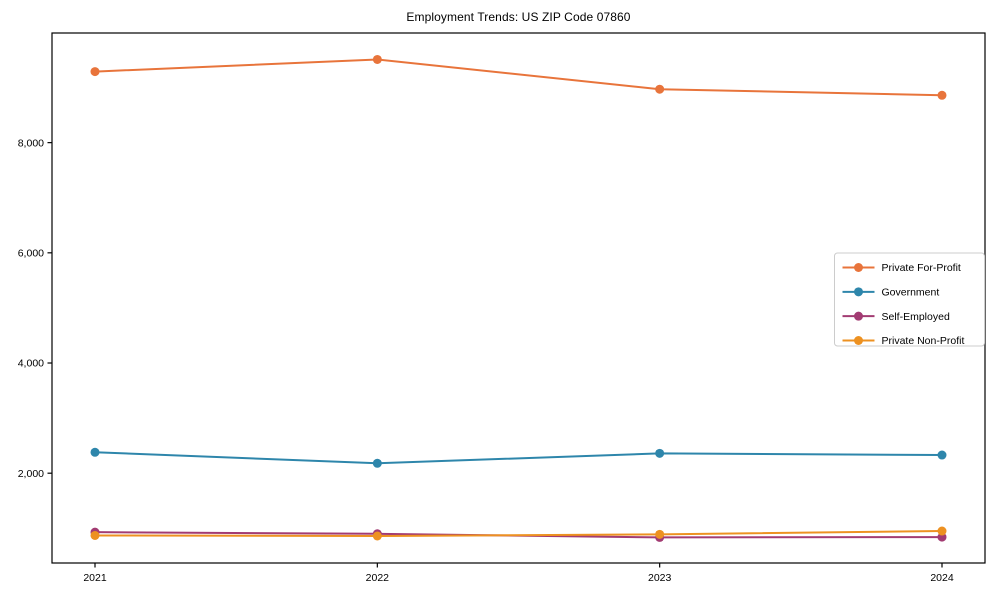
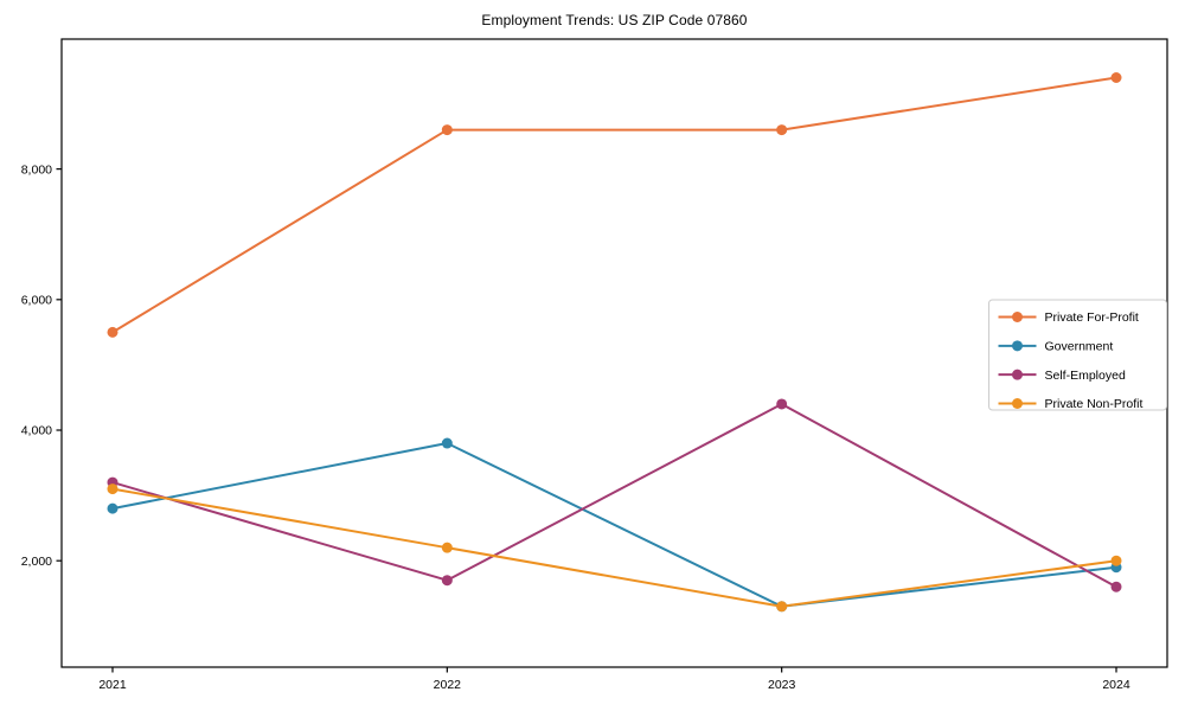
Private For-Profit/2021: 9300 -> 5500
Government/2021: 2400 -> 2800
Self-Employed/2021: 900 -> 3200
Private Non-Profit/2021: 900 -> 3100
Private For-Profit/2022: 9500 -> 8600
Government/2022: 2200 -> 3800
Self-Employed/2022: 900 -> 1700
Private Non-Profit/2022: 900 -> 2200
Private For-Profit/2023: 9000 -> 8600
Government/2023: 2400 -> 1300
Self-Employed/2023: 800 -> 4400
Private Non-Profit/2023: 900 -> 1300
Private For-Profit/2024: 8900 -> 9400
Government/2024: 2300 -> 1900
Self-Employed/2024: 800 -> 1600
Private Non-Profit/2024: 1000 -> 2000
